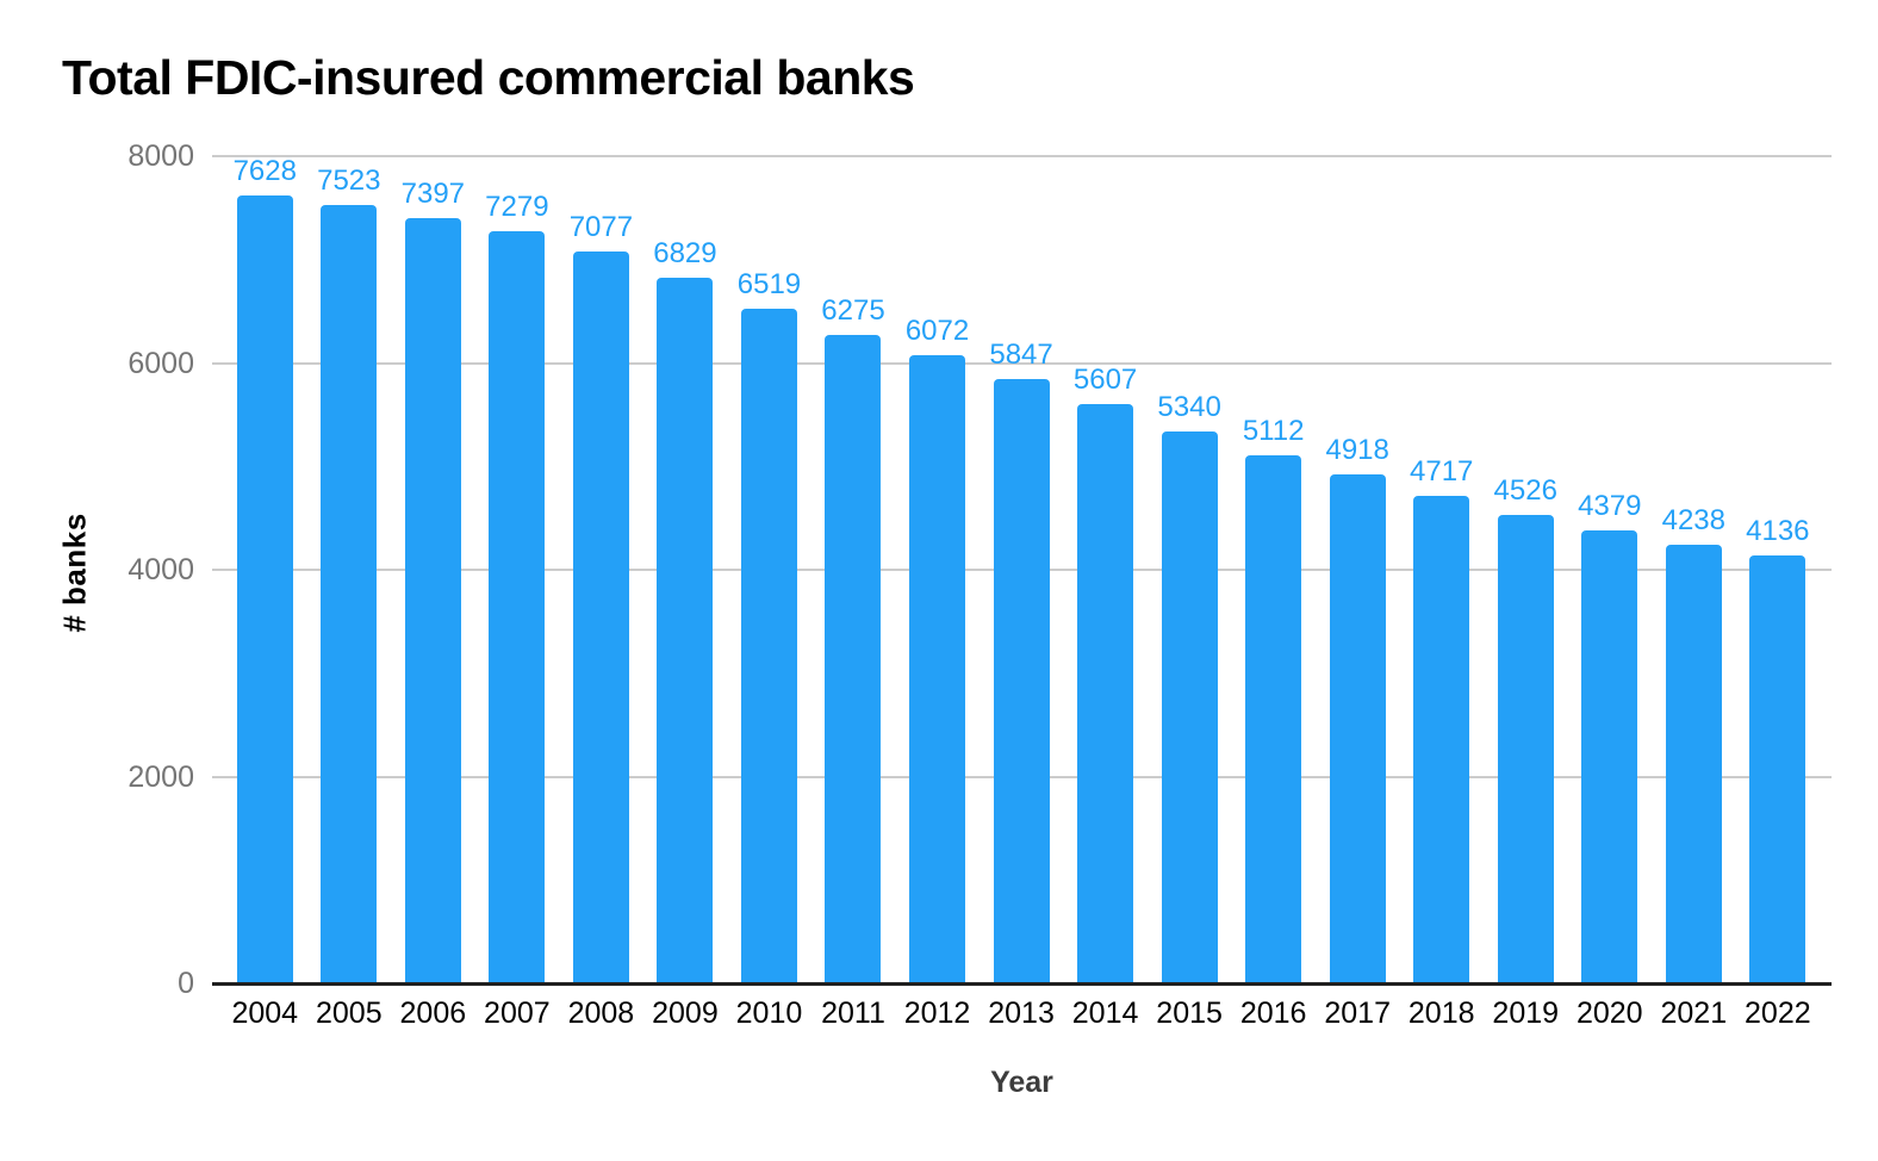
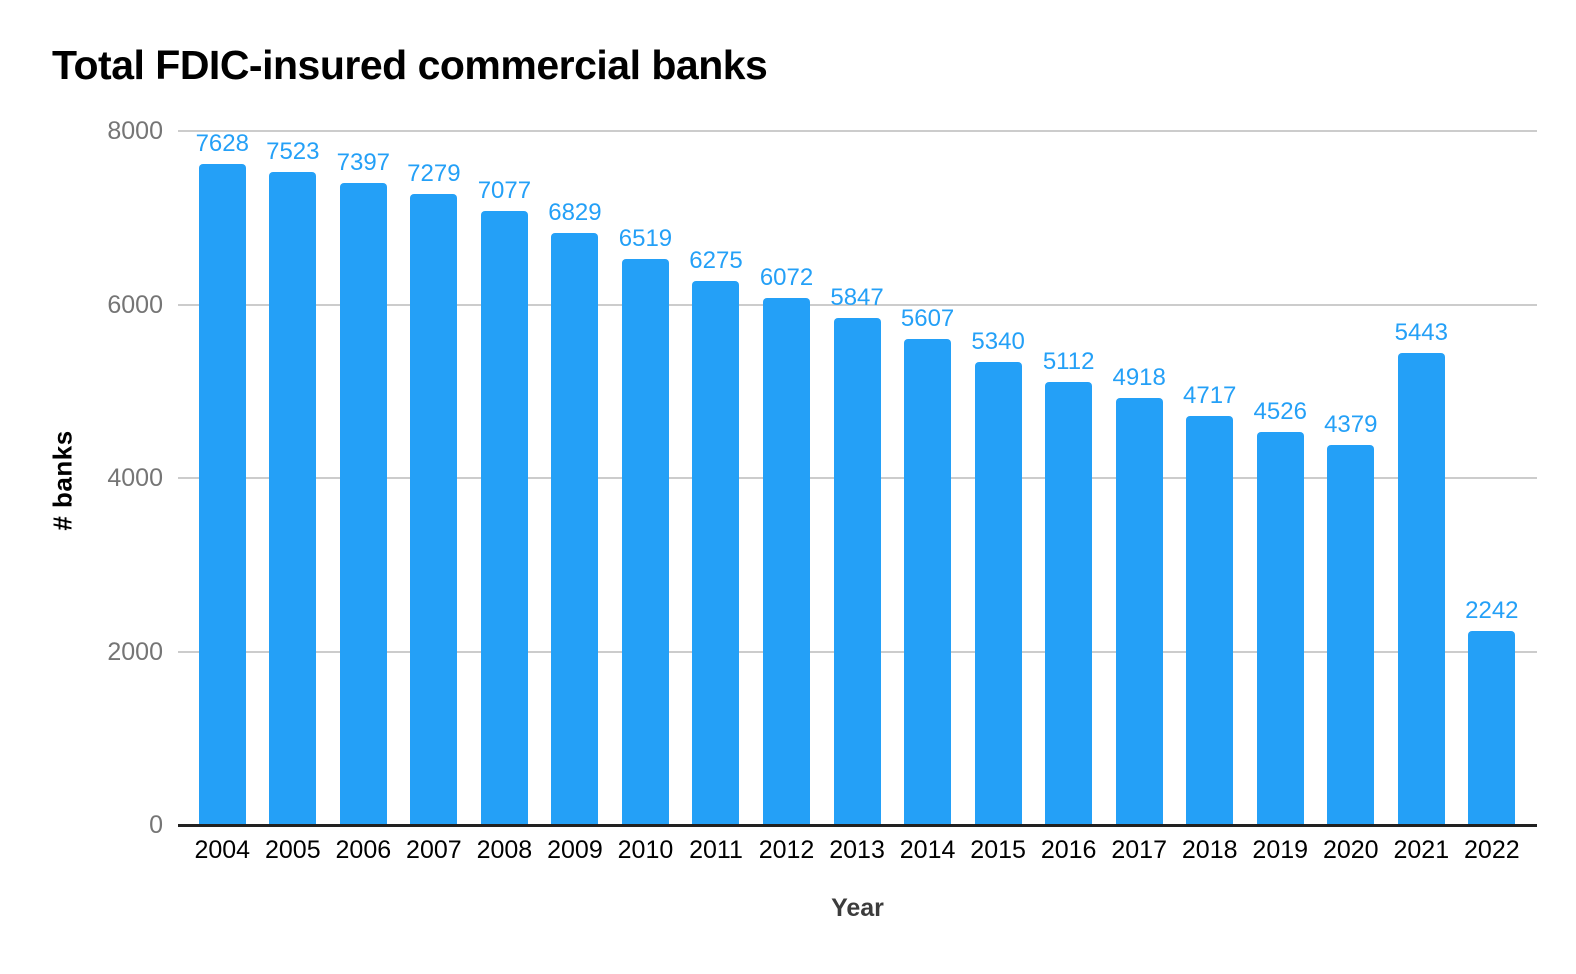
2021: 4238 -> 5443
2022: 4136 -> 2242
